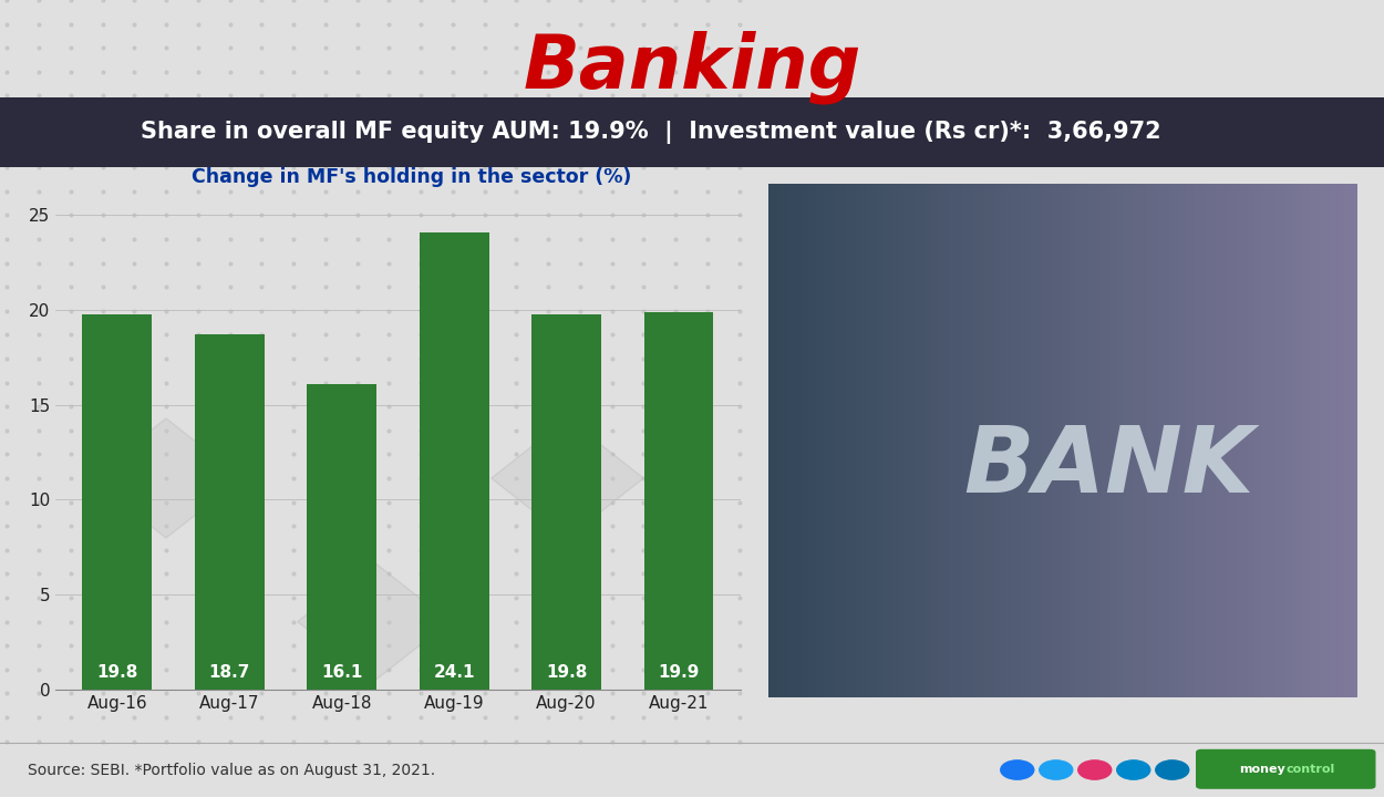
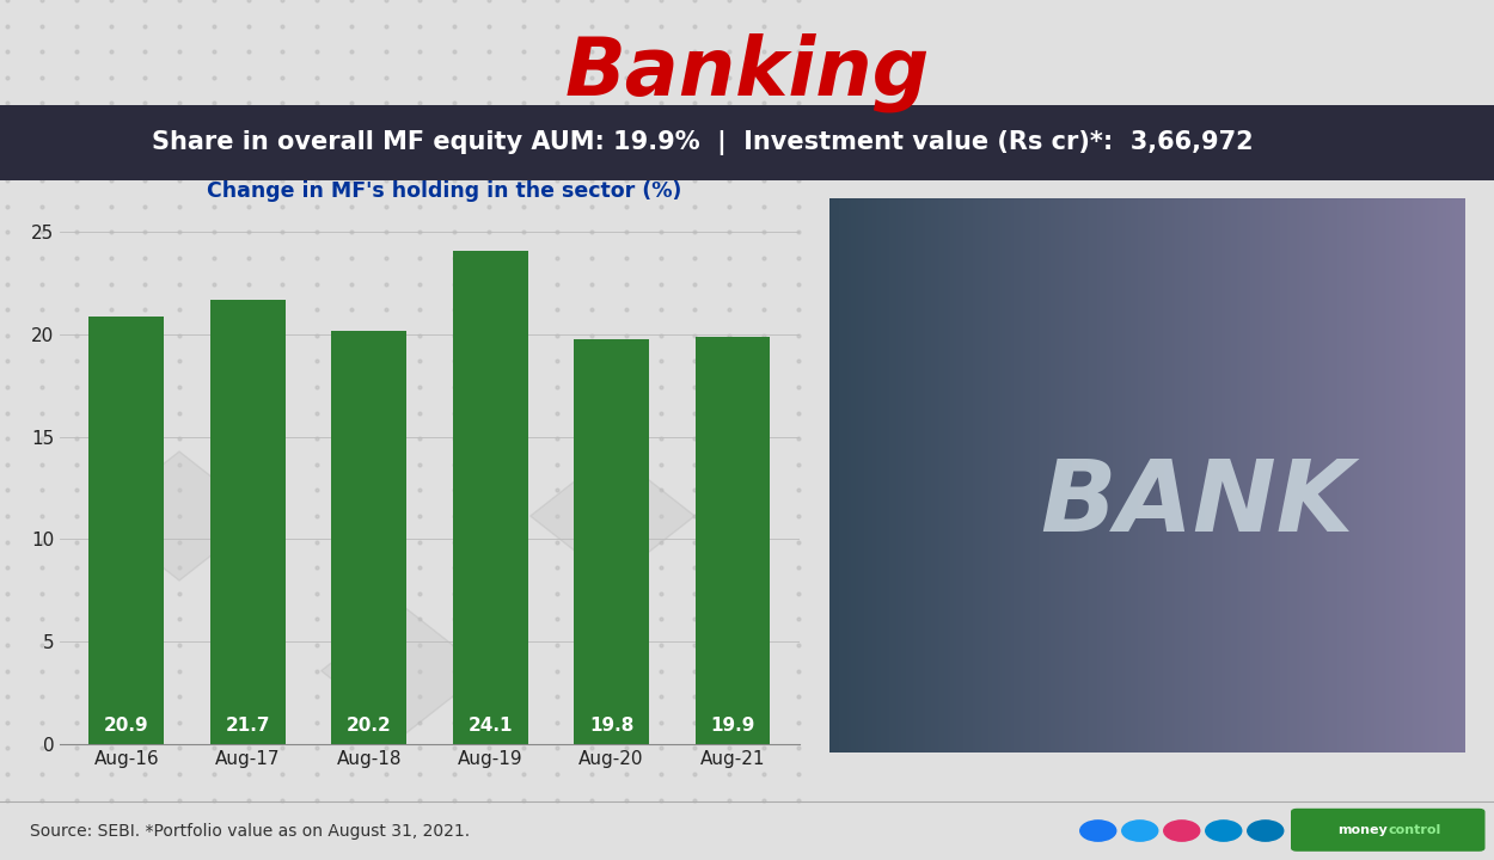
Aug-16: 19.8 -> 20.9
Aug-17: 18.7 -> 21.7
Aug-18: 16.1 -> 20.2
